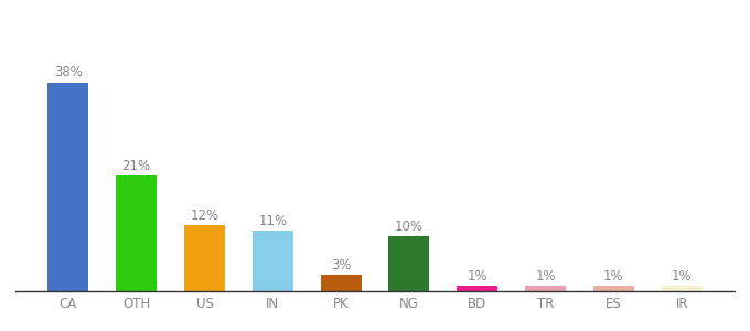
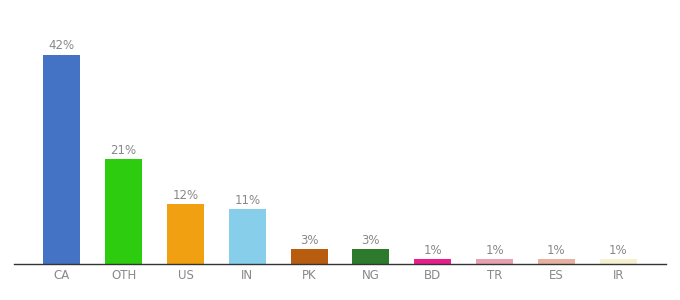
CA: 38% -> 42%
NG: 10% -> 3%
